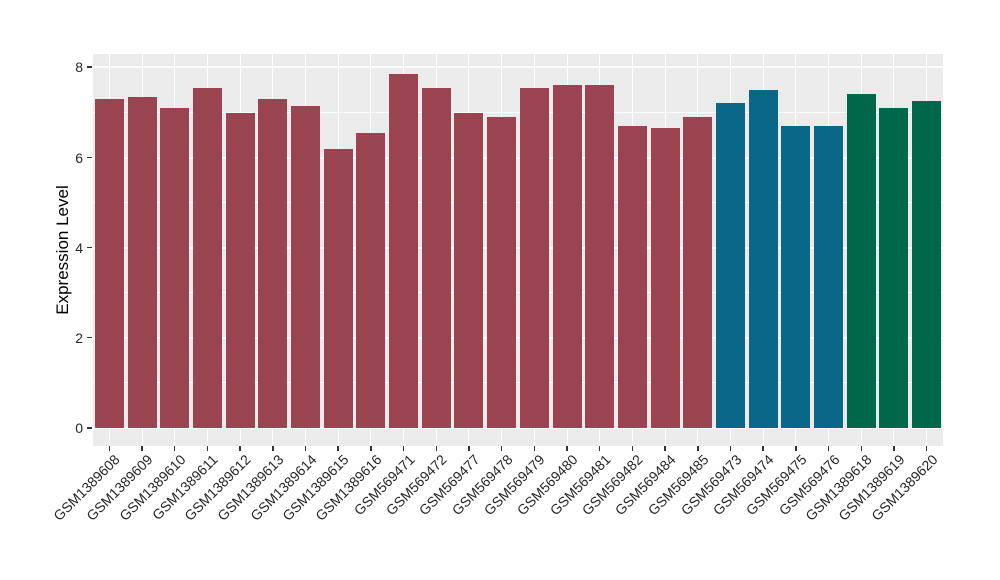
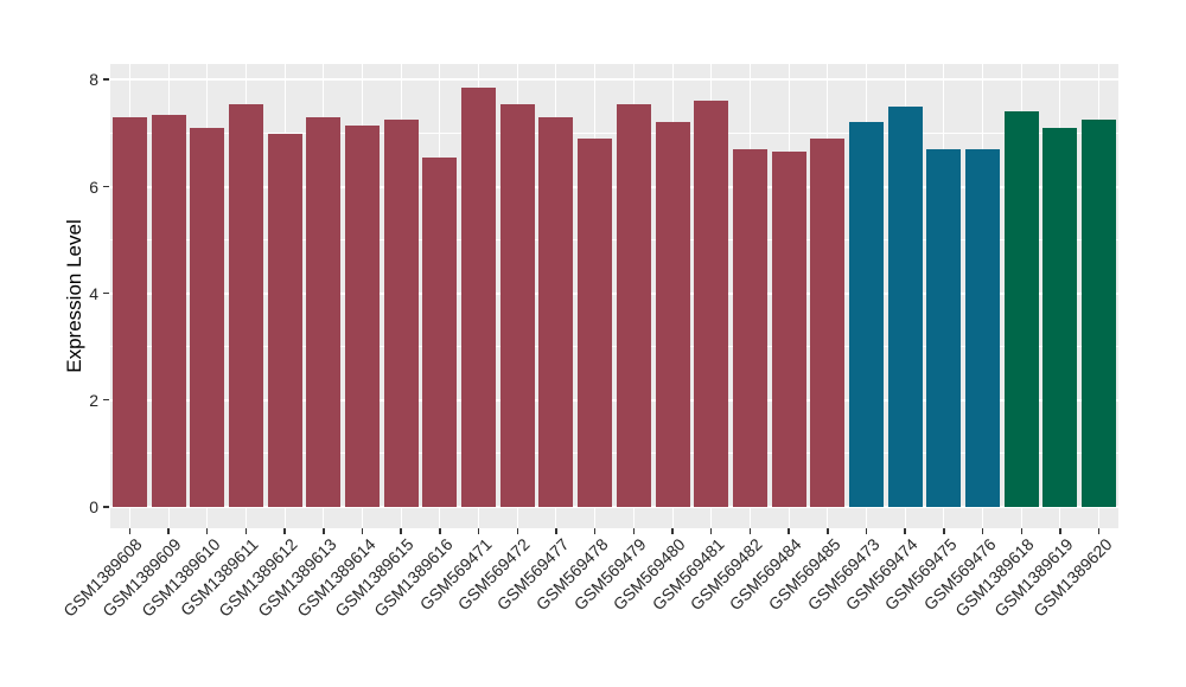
GSM1389615: 6.2 -> 7.2
GSM569477: 7.0 -> 7.3
GSM569480: 7.6 -> 7.2
